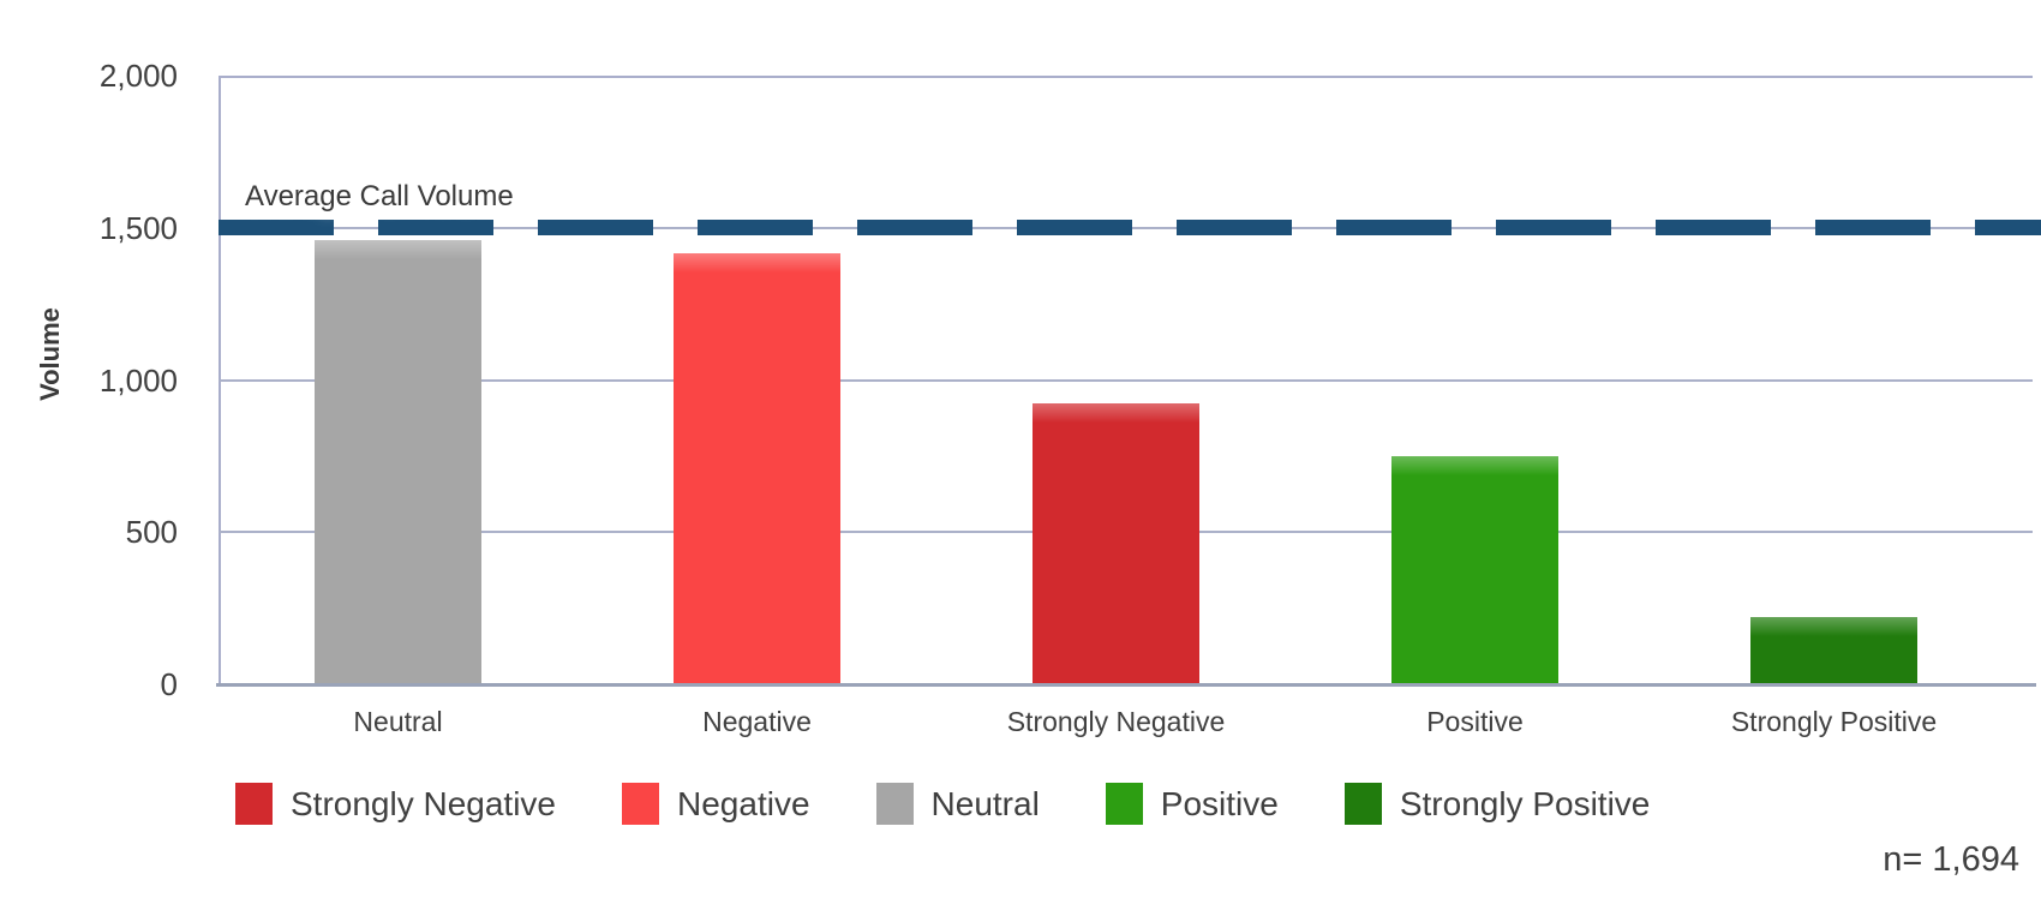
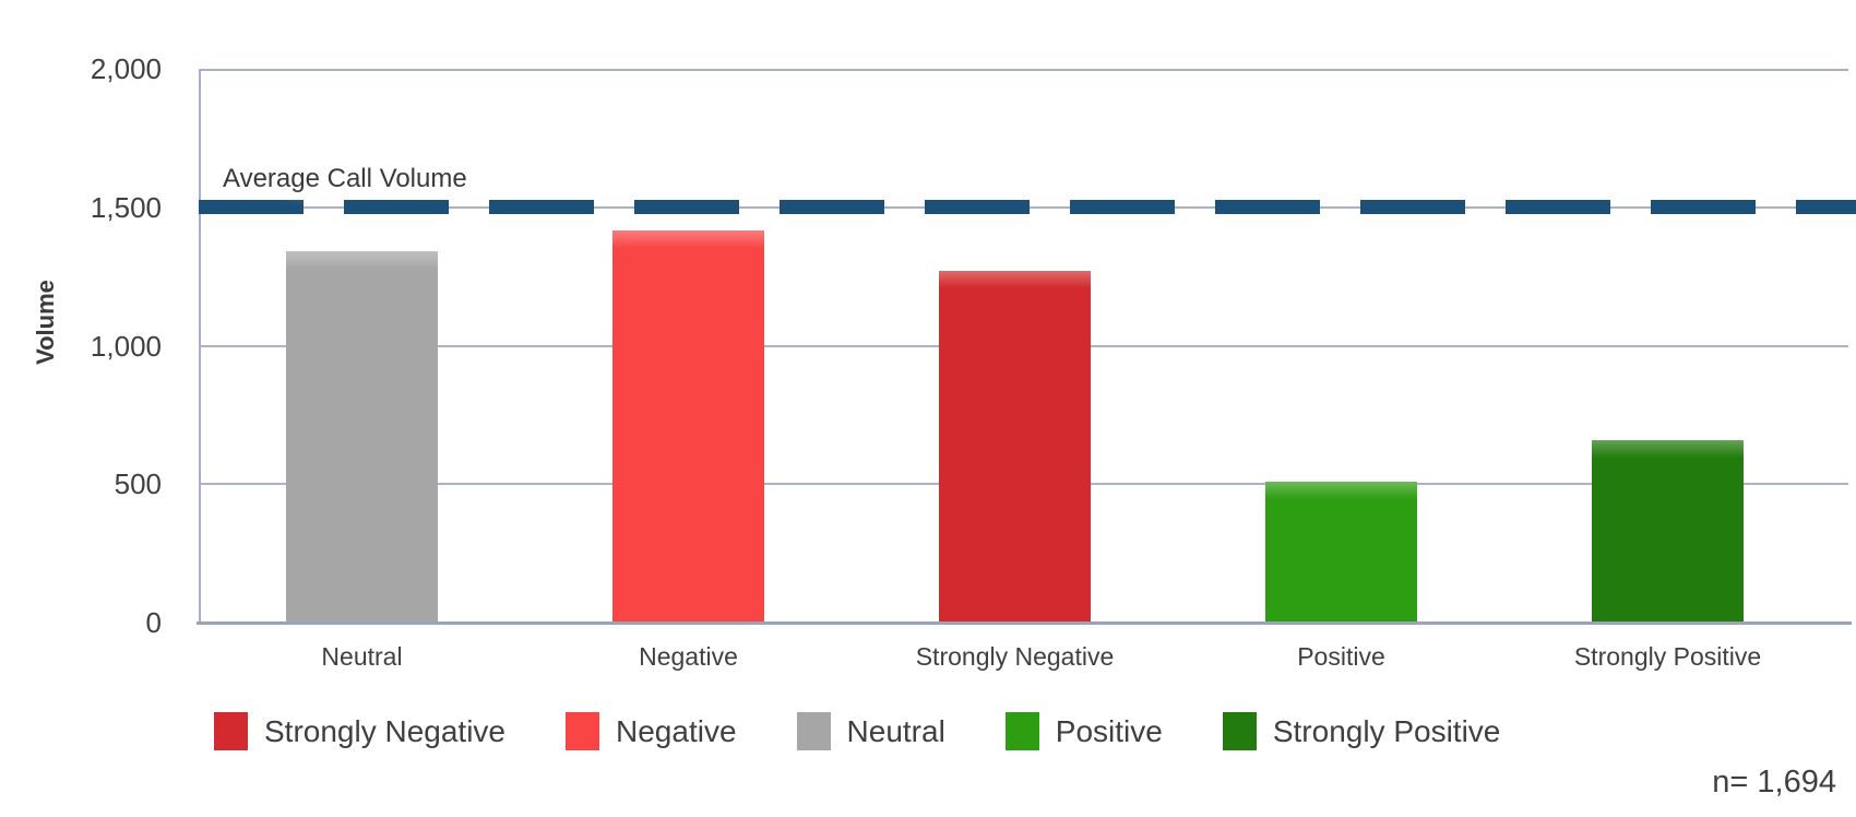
Neutral: 1460 -> 1340
Strongly Negative: 920 -> 1270
Positive: 750 -> 510
Strongly Positive: 220 -> 660
